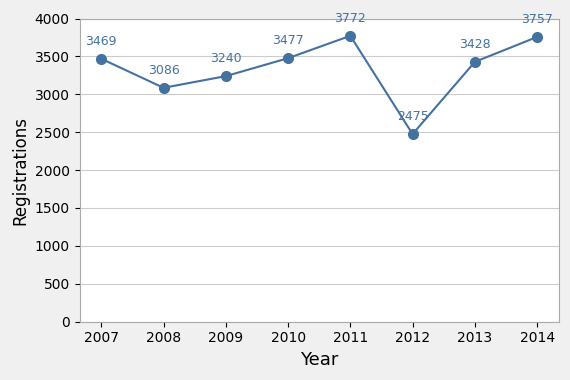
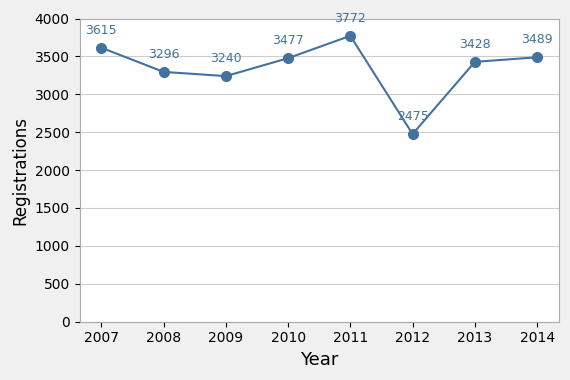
2007: 3469 -> 3615
2008: 3086 -> 3296
2014: 3757 -> 3489
